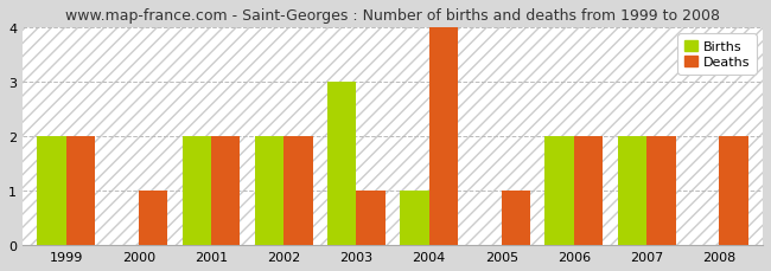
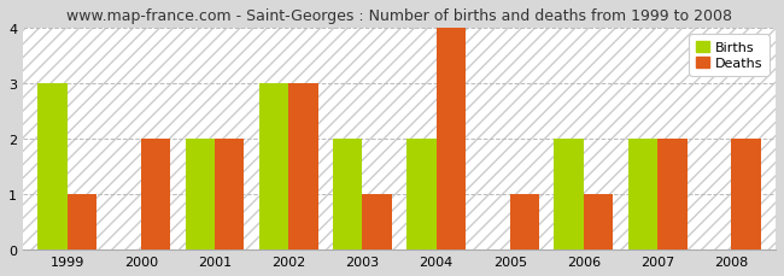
Births/1999: 2 -> 3
Deaths/1999: 2 -> 1
Deaths/2000: 1 -> 2
Births/2002: 2 -> 3
Deaths/2002: 2 -> 3
Births/2003: 3 -> 2
Births/2004: 1 -> 2
Deaths/2006: 2 -> 1
